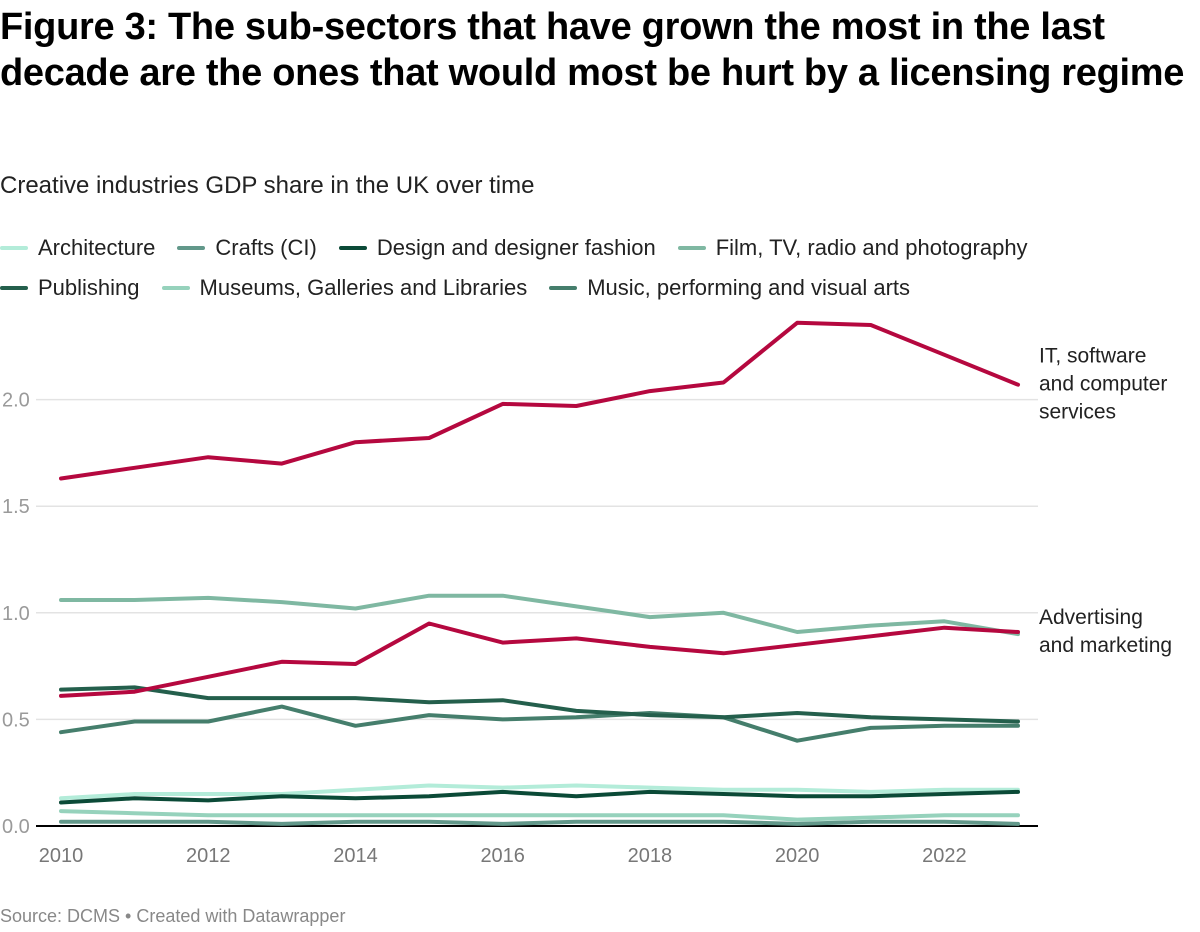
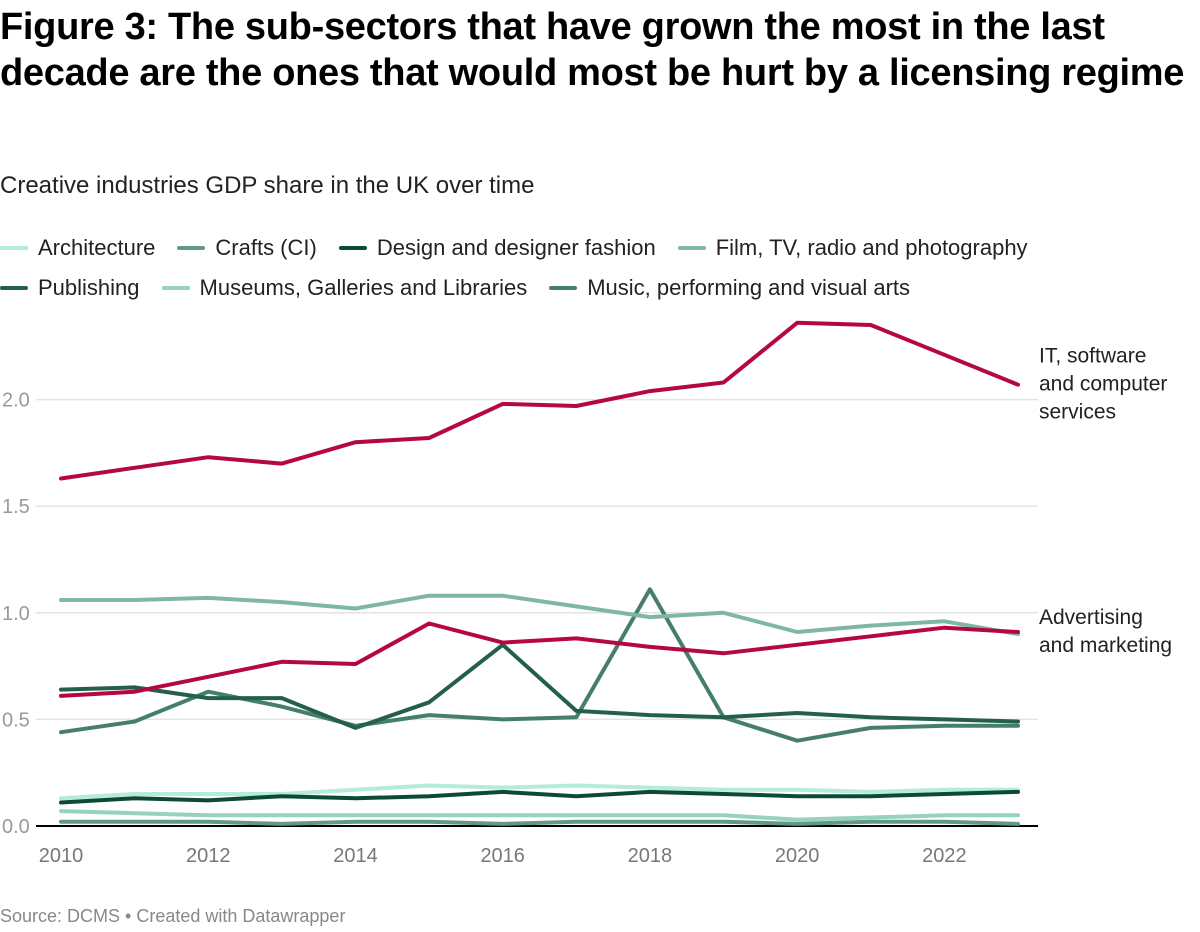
Music, performing and visual arts/2012: 0.49 -> 0.63
Publishing/2014: 0.60 -> 0.46
Publishing/2016: 0.59 -> 0.85
Music, performing and visual arts/2018: 0.53 -> 1.11
